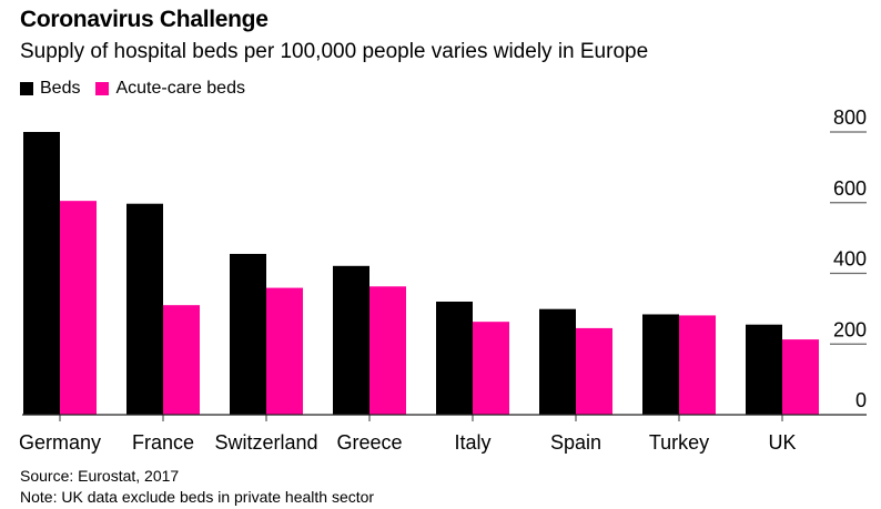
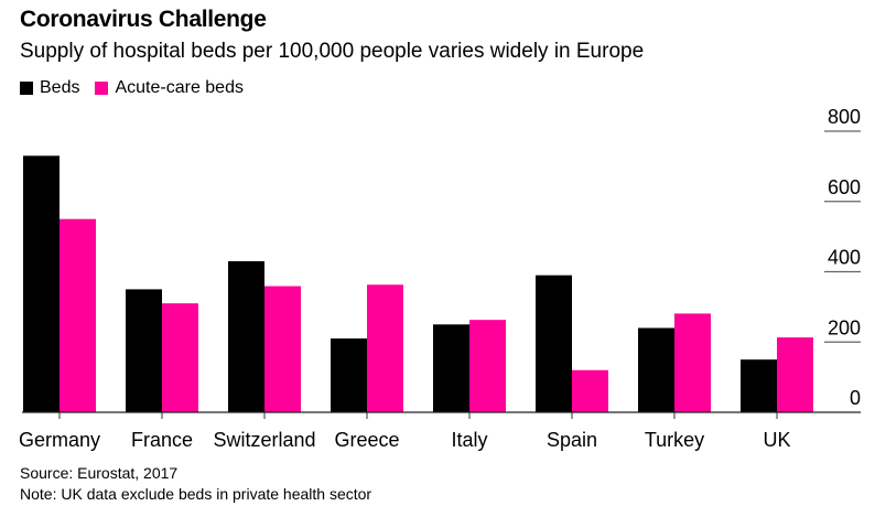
Beds/Germany: 800 -> 730
Acute-care beds/Germany: 600 -> 550
Beds/France: 600 -> 350
Beds/Switzerland: 460 -> 430
Beds/Greece: 420 -> 210
Beds/Italy: 320 -> 250
Beds/Spain: 300 -> 390
Acute-care beds/Spain: 240 -> 120
Beds/Turkey: 280 -> 240
Beds/UK: 260 -> 150
